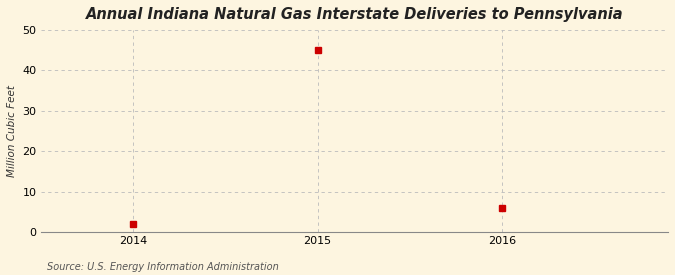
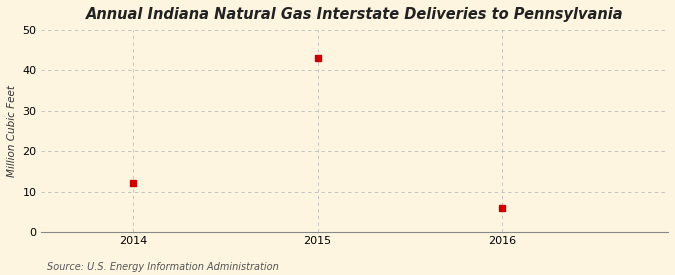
2014: 2 -> 12
2015: 45 -> 43
